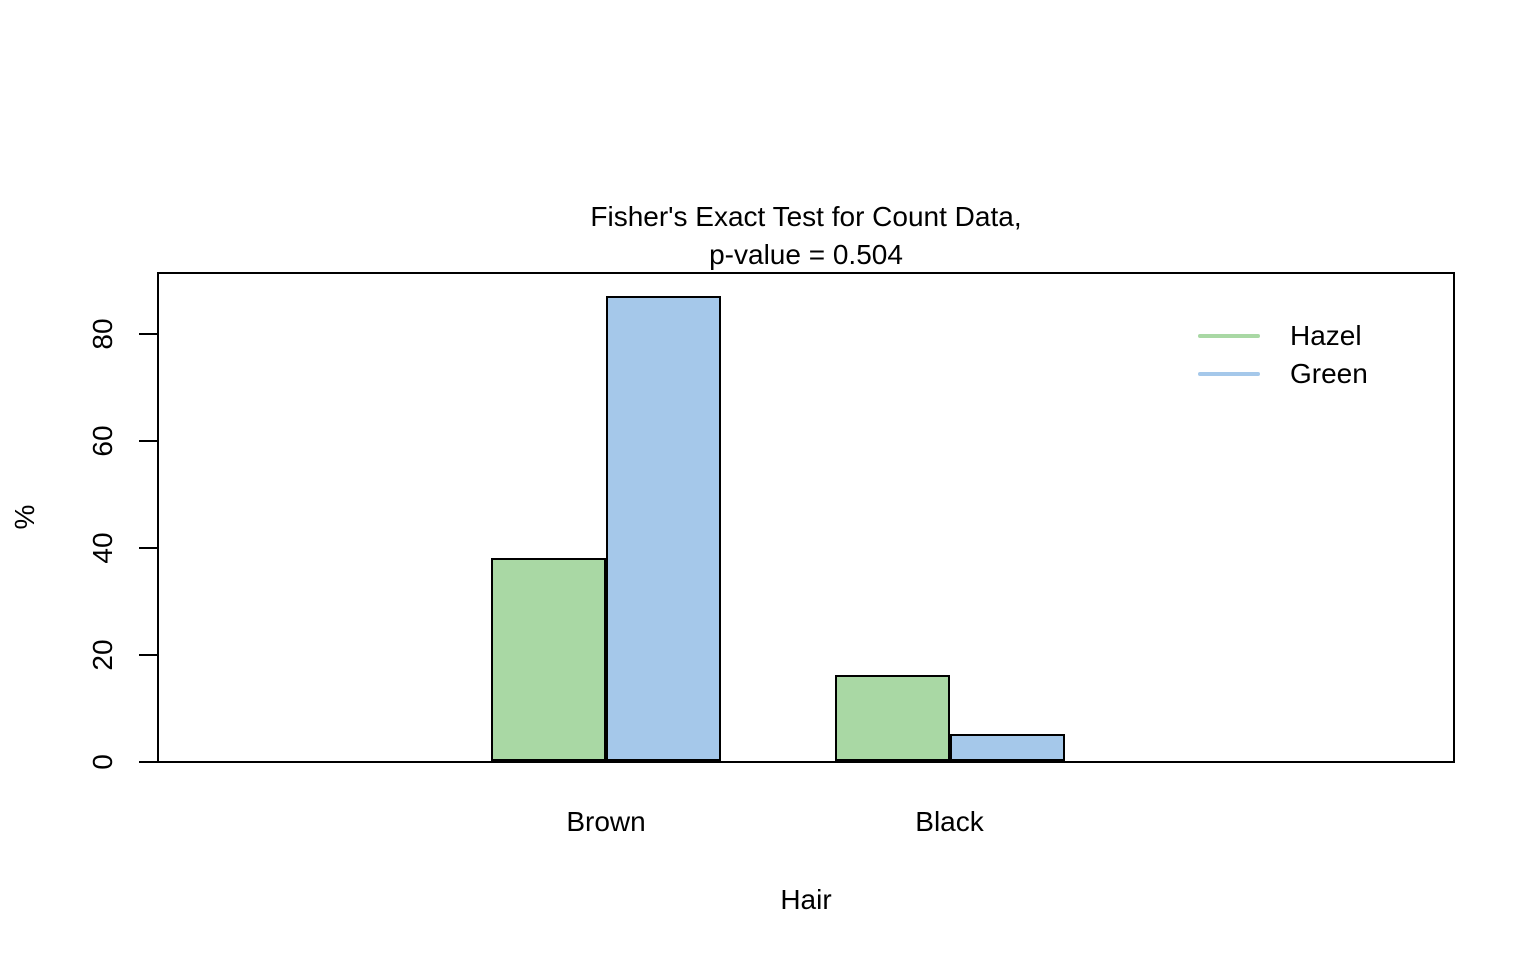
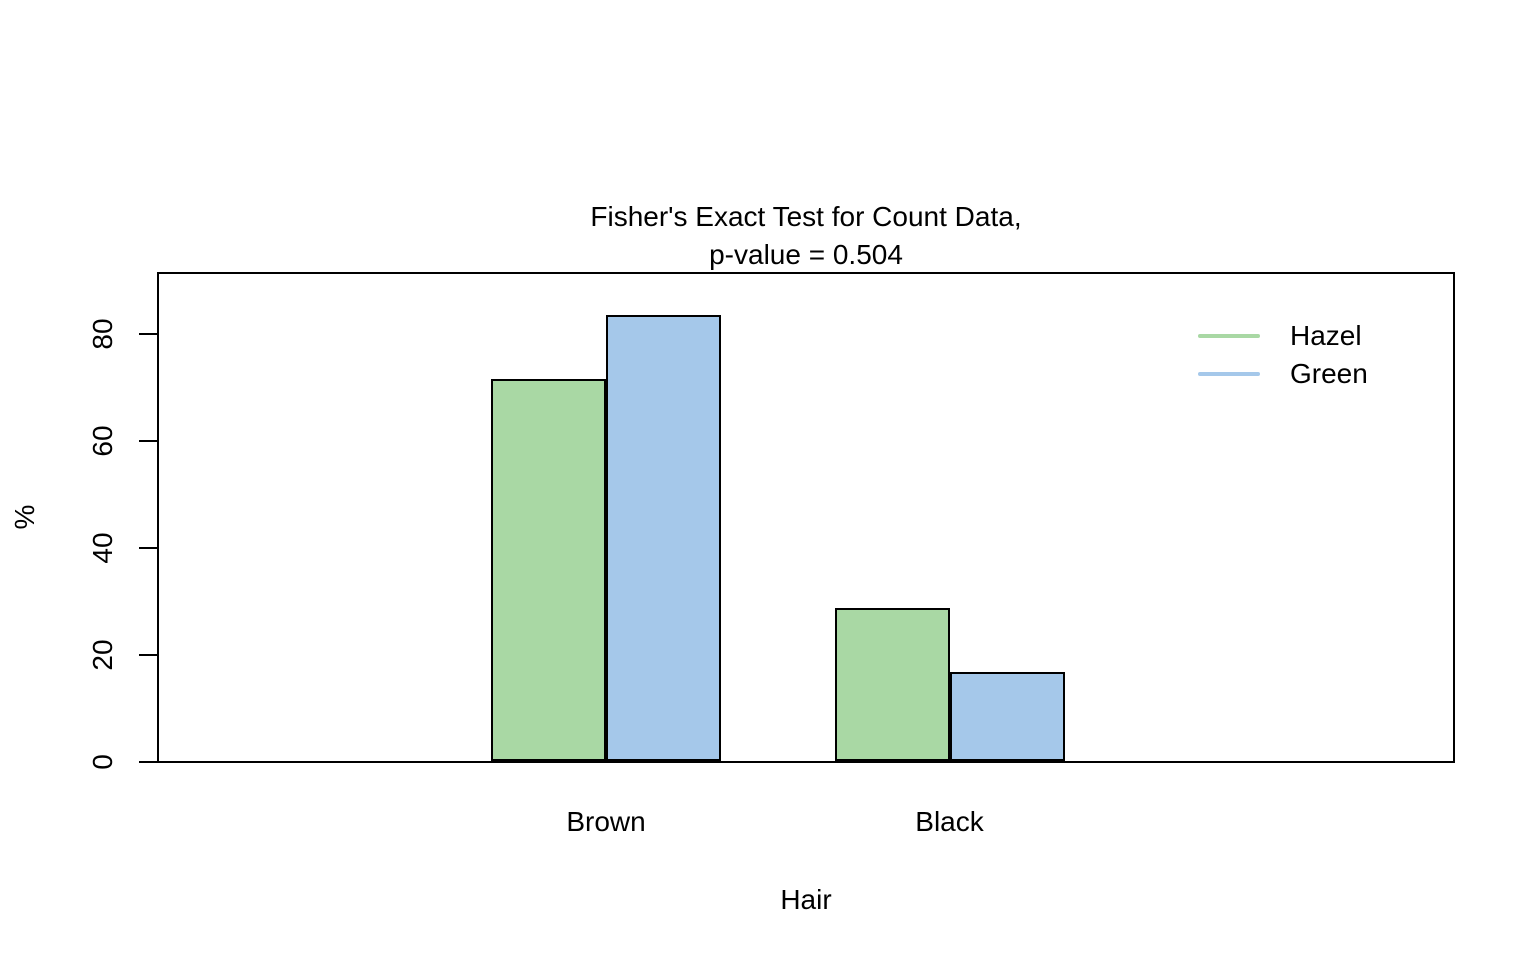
Hazel/Brown: 38 -> 71
Green/Brown: 87 -> 83
Hazel/Black: 16 -> 29
Green/Black: 5 -> 17
